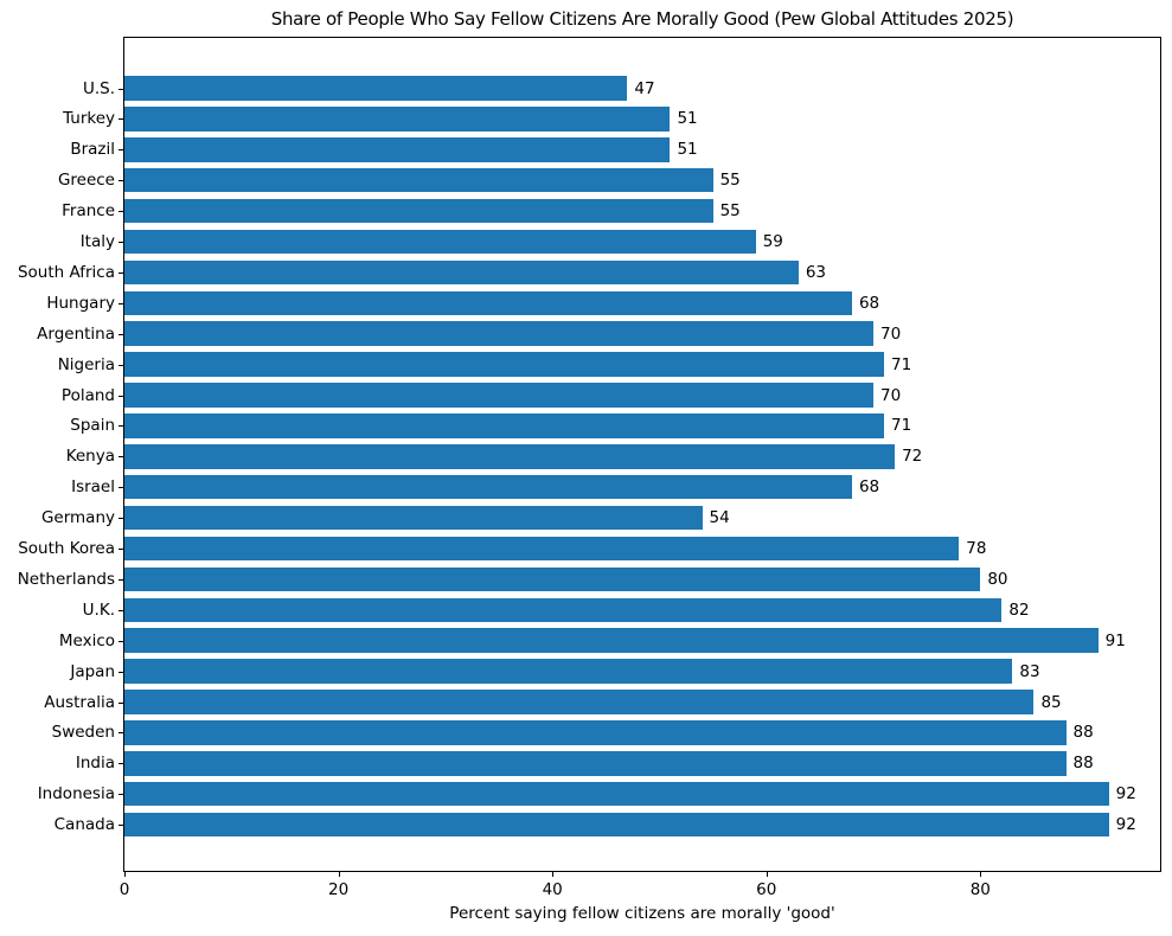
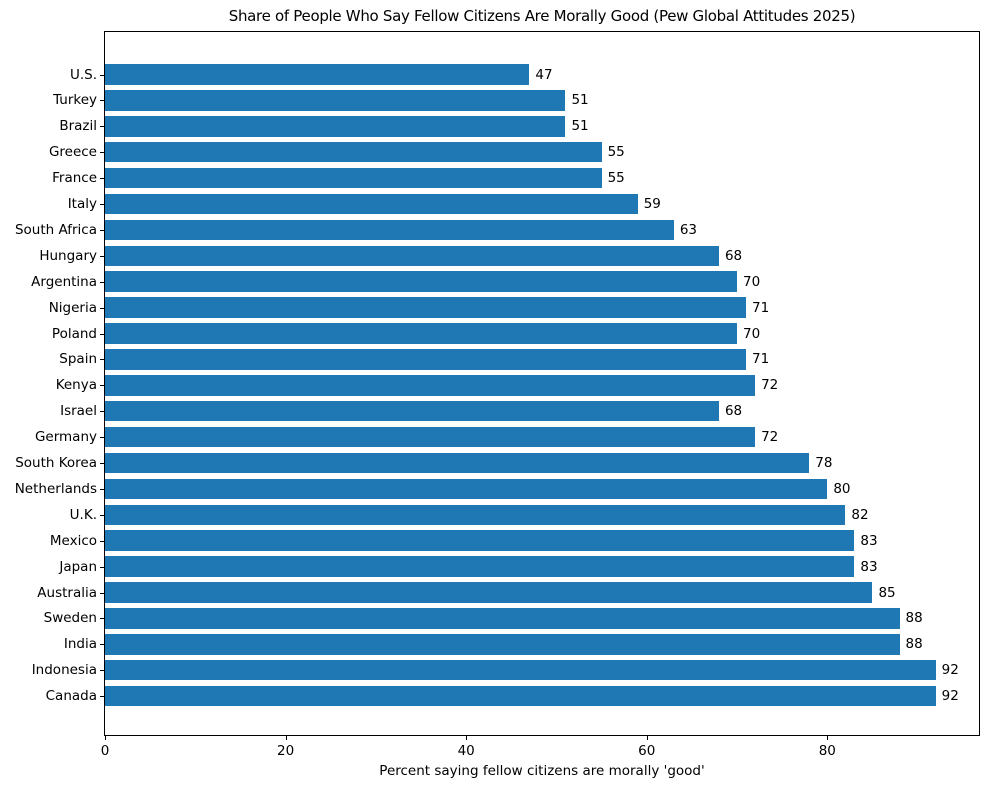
Germany: 54 -> 72
Mexico: 91 -> 83
